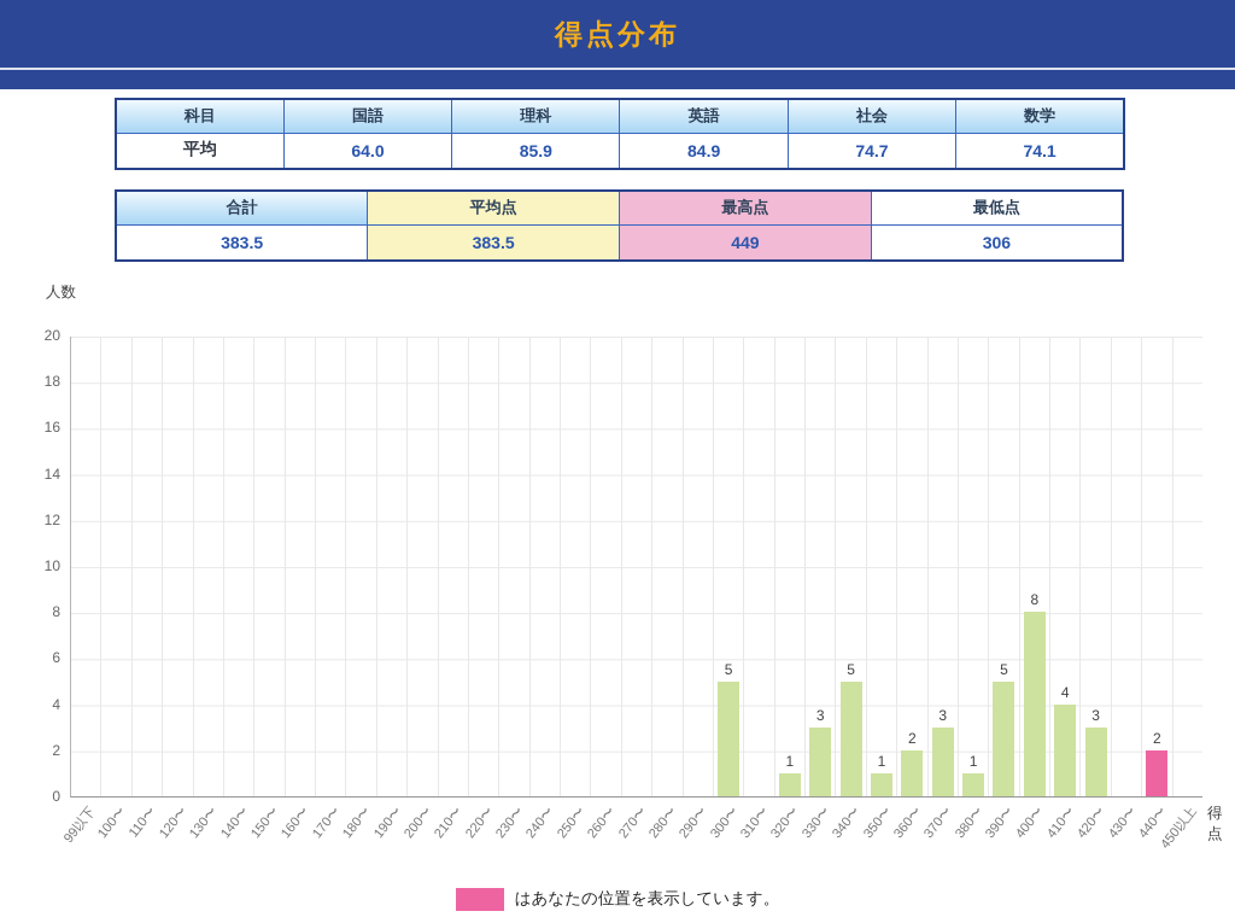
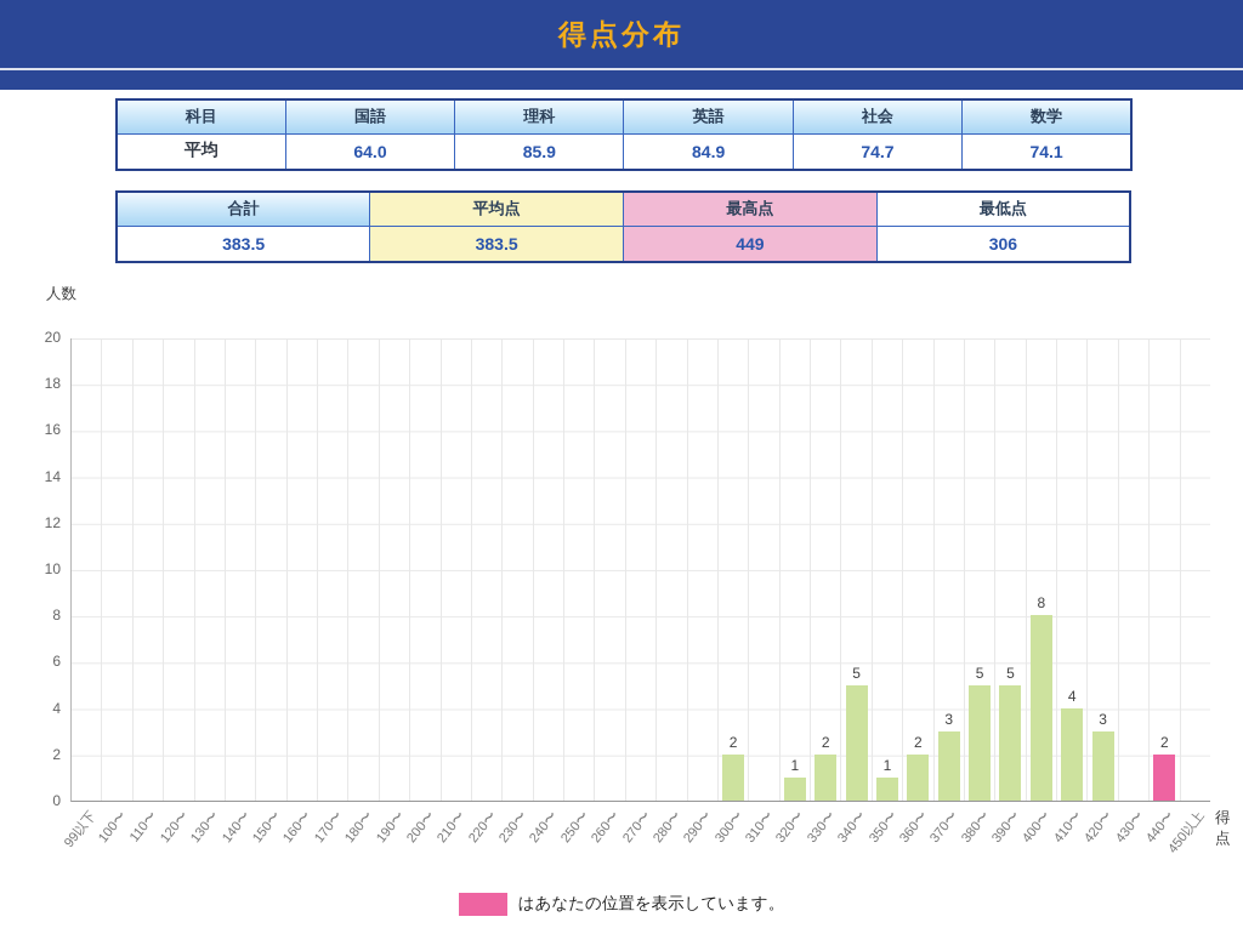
300〜: 5 -> 2
330〜: 3 -> 2
380〜: 1 -> 5
